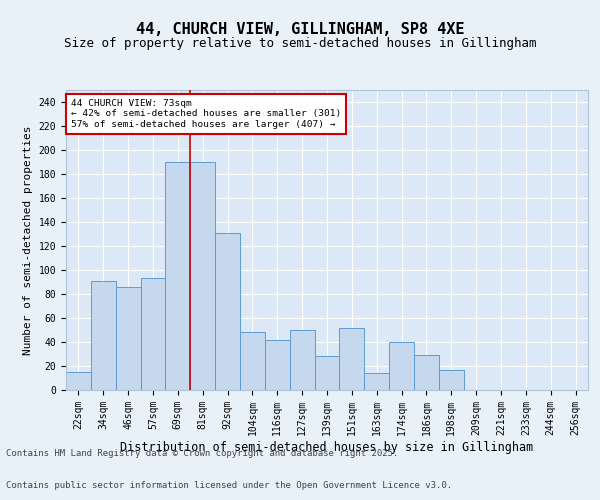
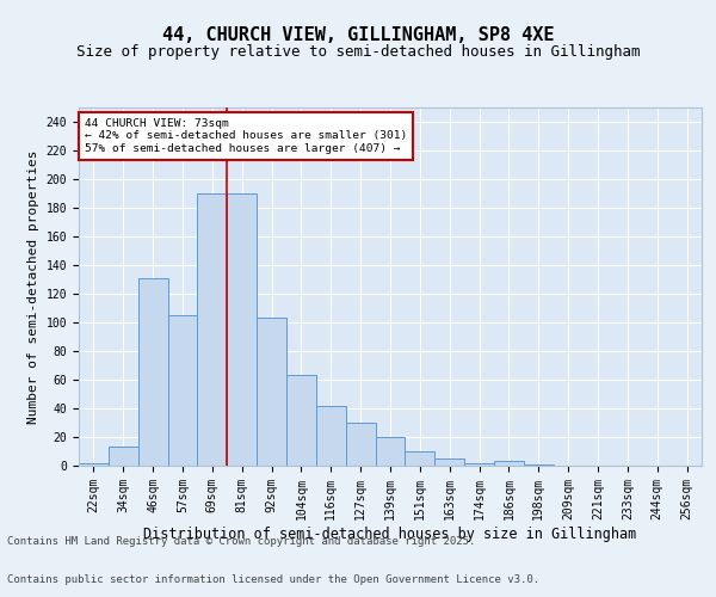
22sqm: 15 -> 2
34sqm: 91 -> 13
46sqm: 86 -> 131
57sqm: 93 -> 105
92sqm: 131 -> 103
104sqm: 48 -> 63
127sqm: 50 -> 30
139sqm: 28 -> 20
151sqm: 52 -> 10
163sqm: 14 -> 5
174sqm: 40 -> 2
186sqm: 29 -> 3
198sqm: 17 -> 1
